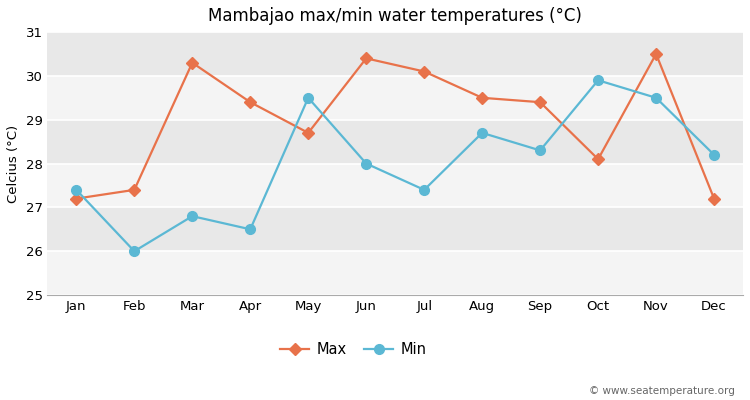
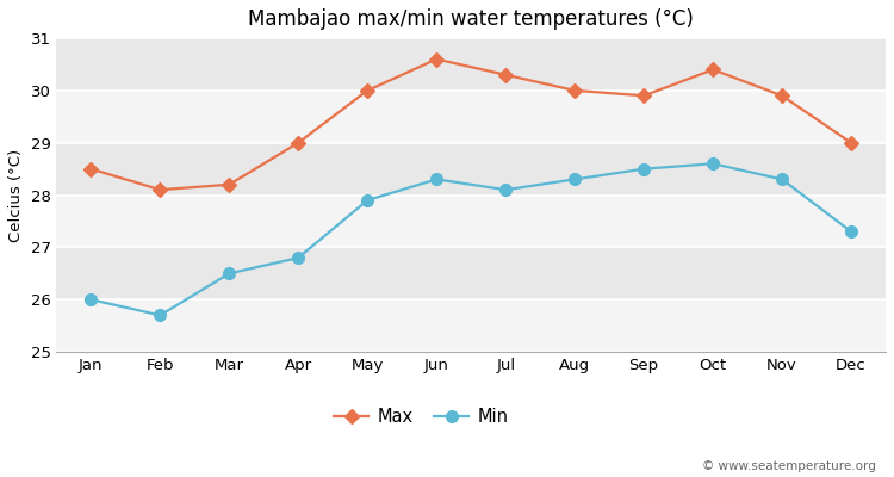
Max/Jan: 27.2 -> 28.5
Min/Jan: 27.4 -> 26.0
Max/Feb: 27.4 -> 28.1
Min/Feb: 26.0 -> 25.7
Max/Mar: 30.3 -> 28.2
Min/Mar: 26.8 -> 26.5
Max/Apr: 29.4 -> 29.0
Min/Apr: 26.5 -> 26.8
Max/May: 28.7 -> 30.0
Min/May: 29.5 -> 27.9
Max/Jun: 30.4 -> 30.6
Min/Jun: 28.0 -> 28.3
Max/Jul: 30.1 -> 30.3
Min/Jul: 27.4 -> 28.1
Max/Aug: 29.5 -> 30.0
Min/Aug: 28.7 -> 28.3
Max/Sep: 29.4 -> 29.9
Min/Sep: 28.3 -> 28.5
Max/Oct: 28.1 -> 30.4
Min/Oct: 29.9 -> 28.6
Max/Nov: 30.5 -> 29.9
Min/Nov: 29.5 -> 28.3
Max/Dec: 27.2 -> 29.0
Min/Dec: 28.2 -> 27.3
